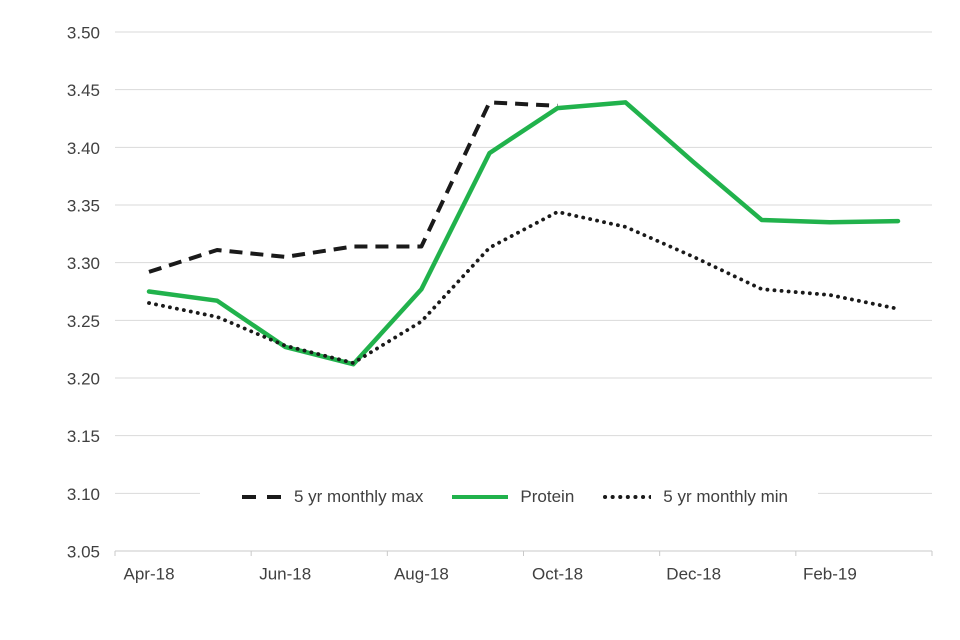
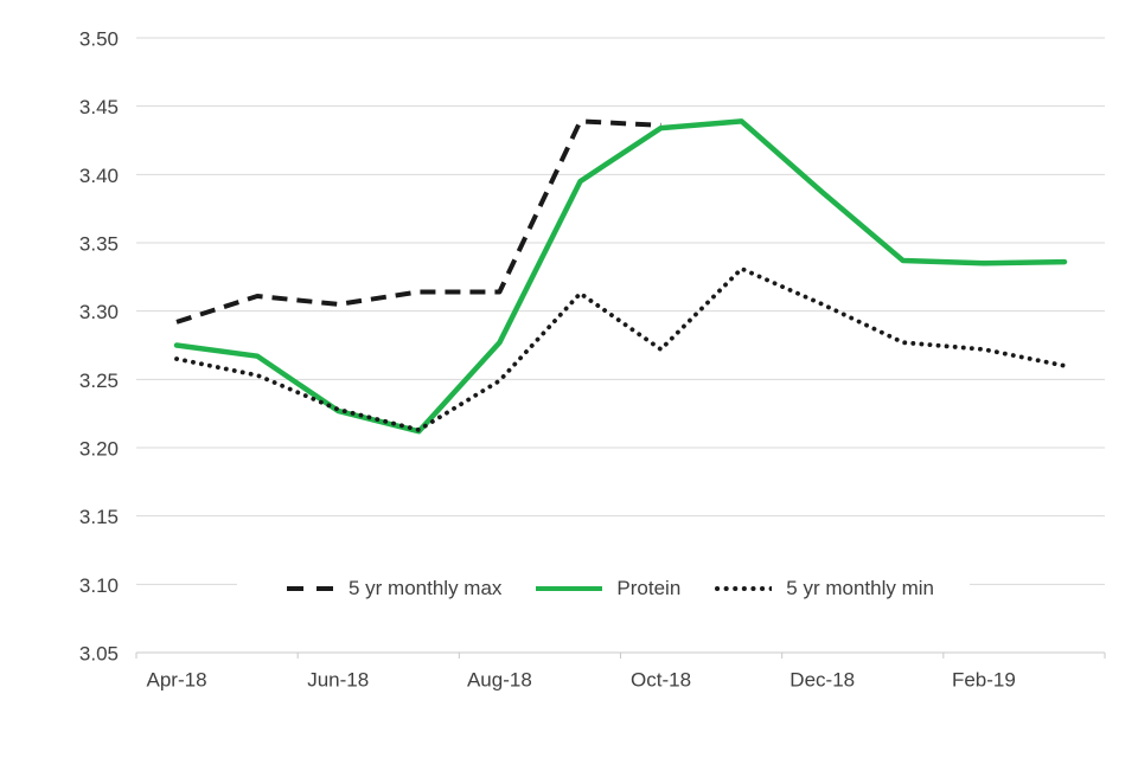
5 yr monthly min/Oct-18: 3.344 -> 3.272
